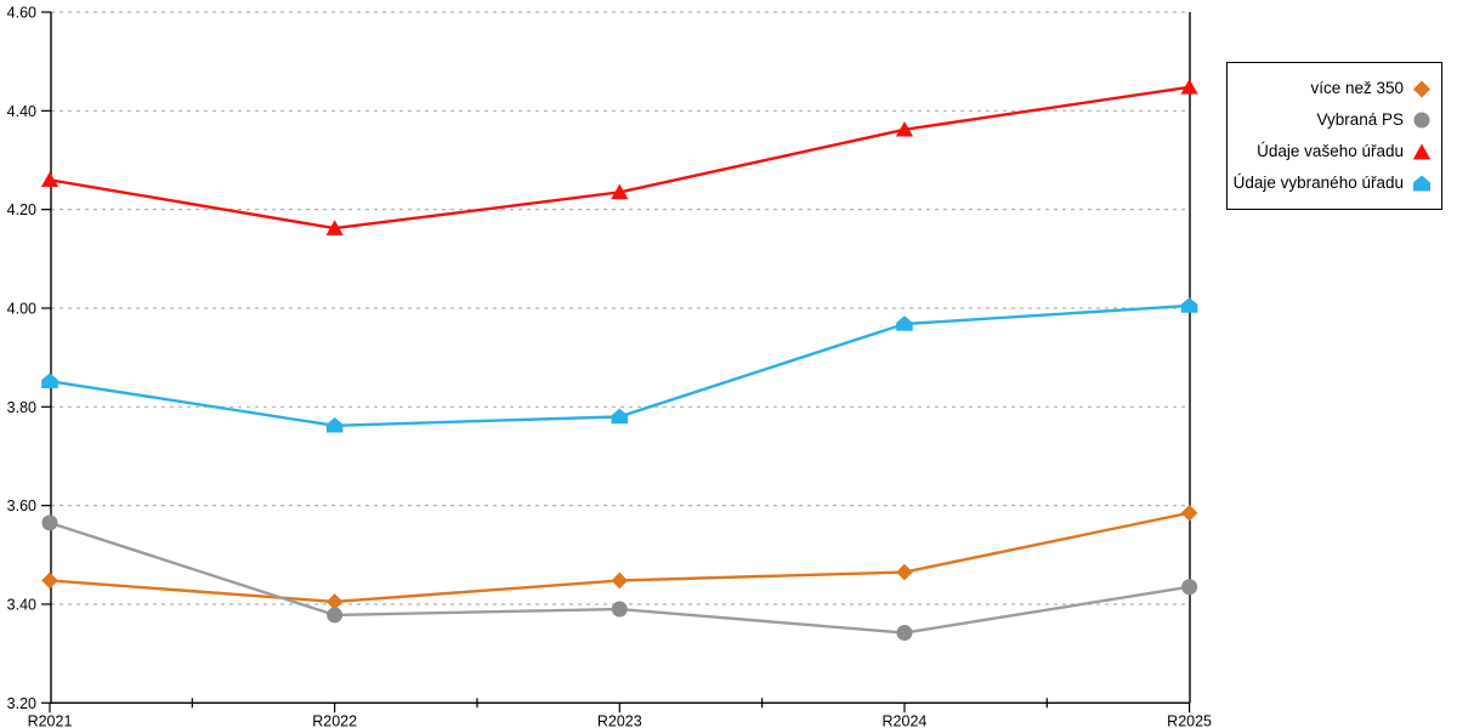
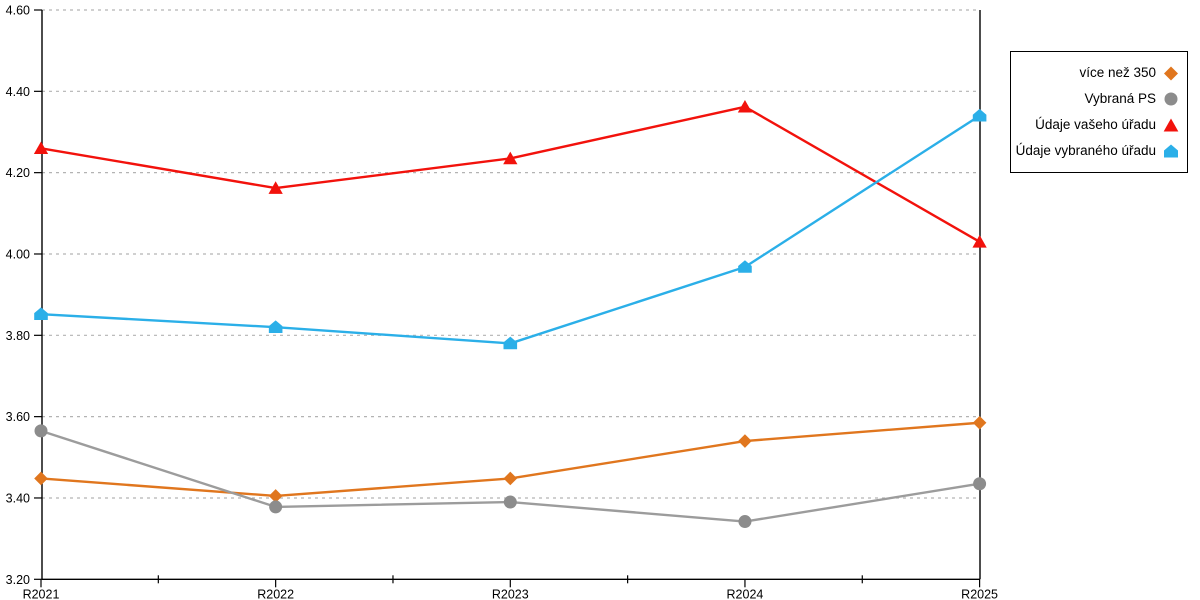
Údaje vybraného úřadu/R2022: 3.76 -> 3.82
více než 350/R2024: 3.46 -> 3.54
Údaje vašeho úřadu/R2025: 4.45 -> 4.03
Údaje vybraného úřadu/R2025: 4.00 -> 4.34
